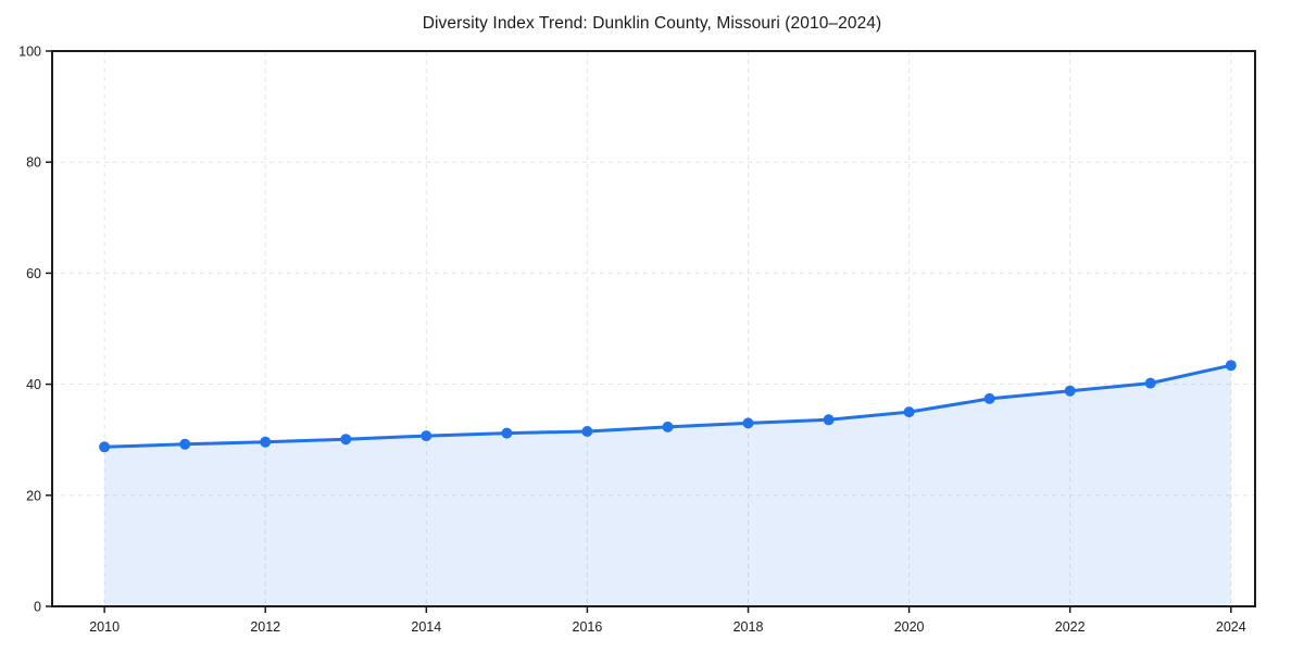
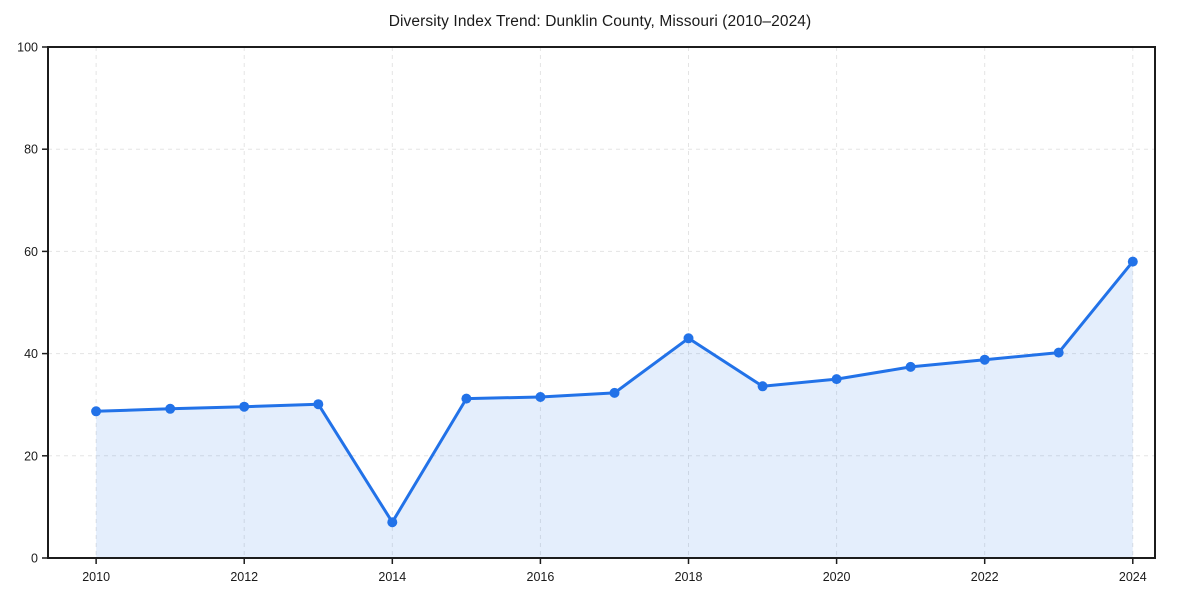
2014: 31 -> 7
2018: 33 -> 43
2024: 43 -> 58
